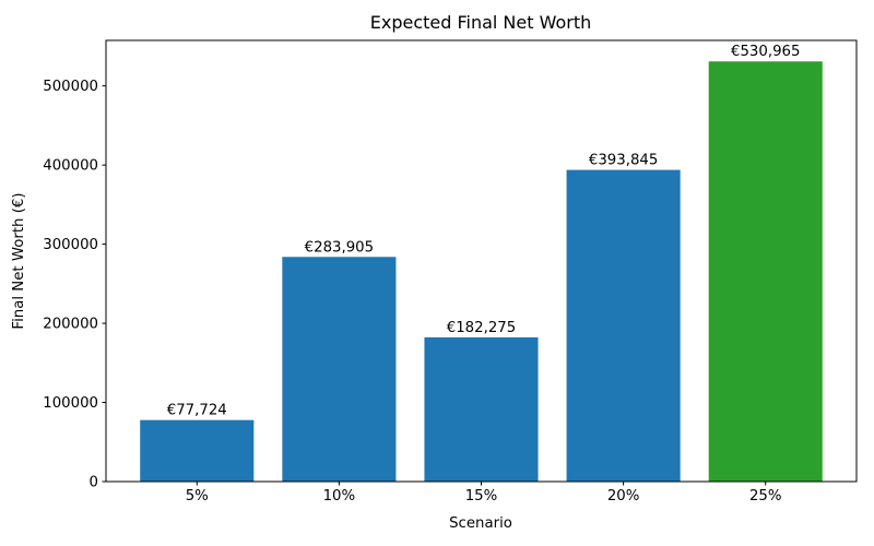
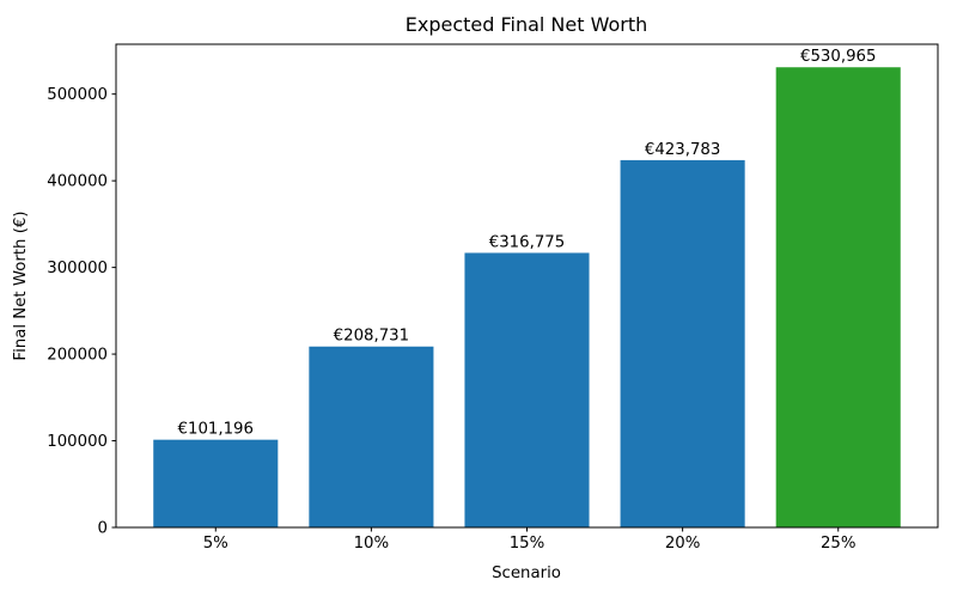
5%: €77,724 -> €101,196
10%: €283,905 -> €208,731
15%: €182,275 -> €316,775
20%: €393,845 -> €423,783
